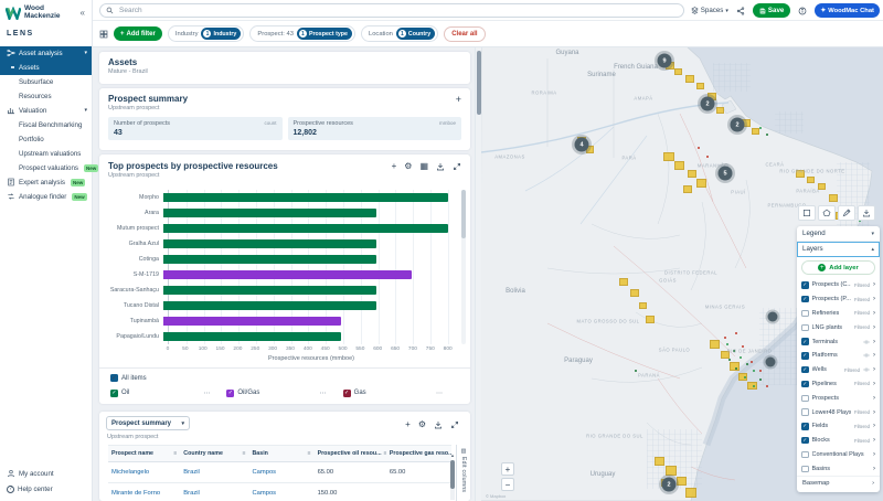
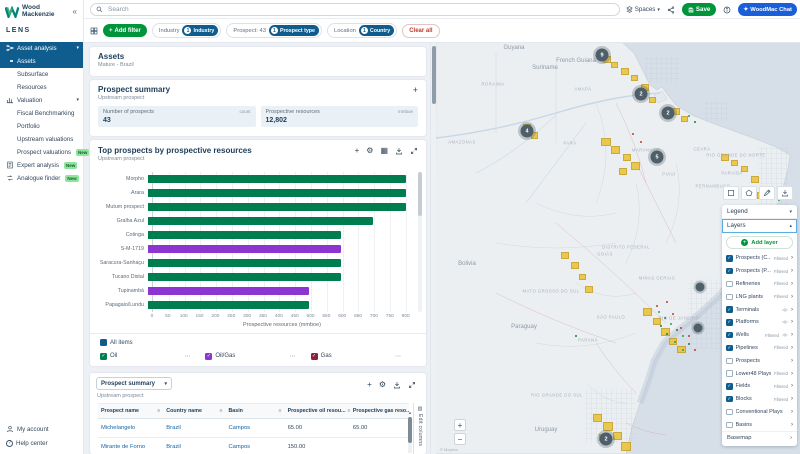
Arara: 600 -> 800
Gralha Azul: 600 -> 700
S-M-1719: 700 -> 600
